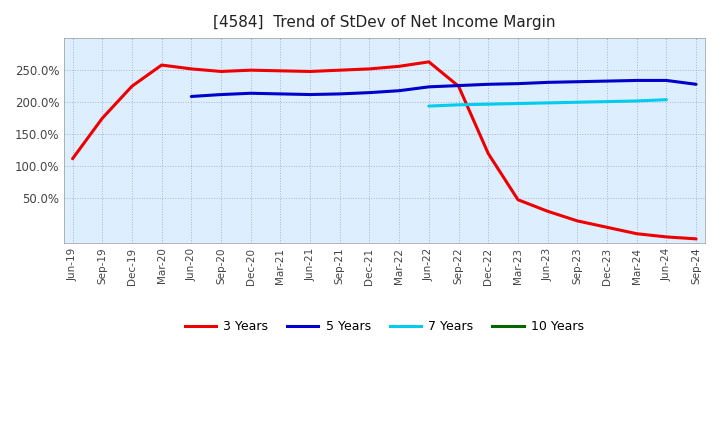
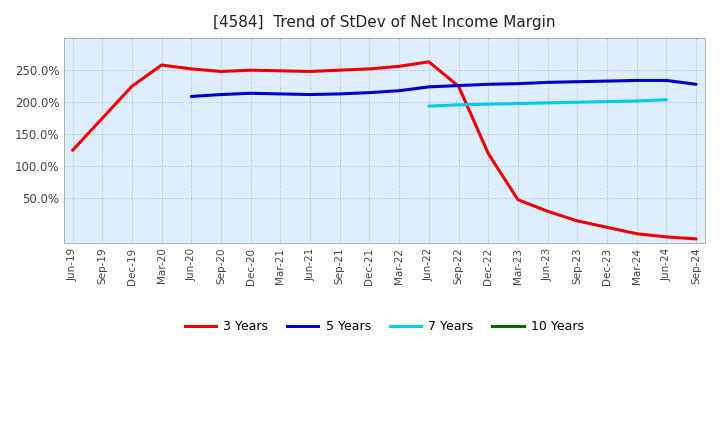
3 Years/Jun-19: 112% -> 125%
